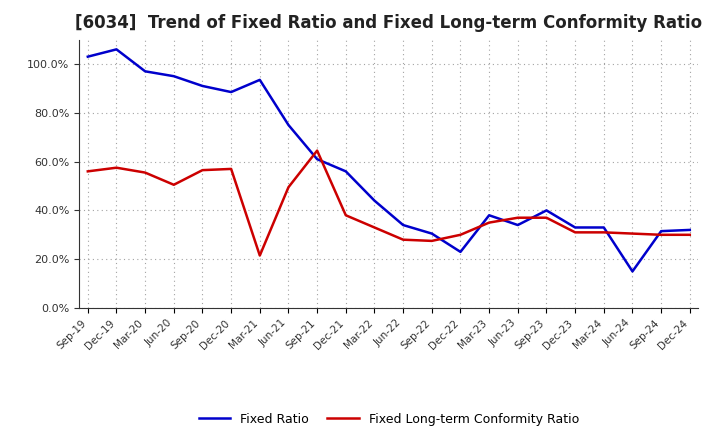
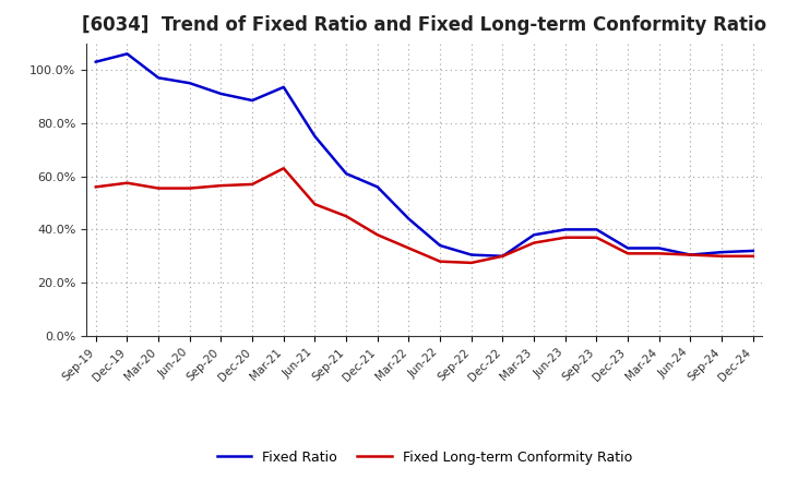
Fixed Long-term Conformity Ratio/Jun-20: 50.5% -> 55.5%
Fixed Long-term Conformity Ratio/Mar-21: 21.5% -> 63.0%
Fixed Long-term Conformity Ratio/Sep-21: 64.5% -> 45.0%
Fixed Ratio/Dec-22: 23.0% -> 30.0%
Fixed Ratio/Jun-23: 34.0% -> 40.0%
Fixed Ratio/Jun-24: 15.0% -> 30.5%
